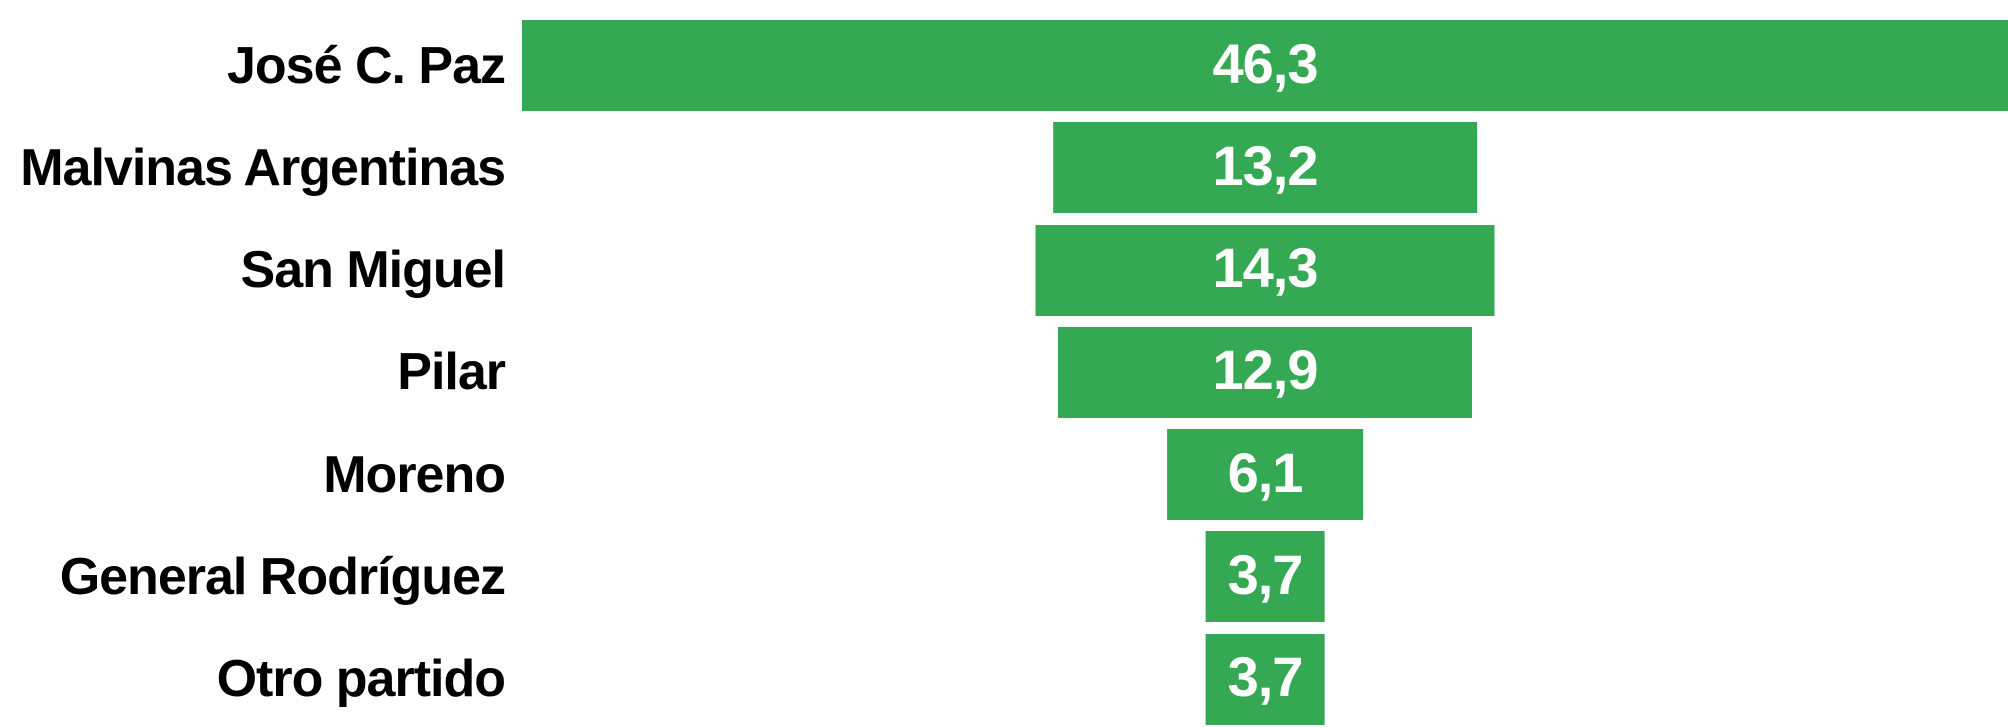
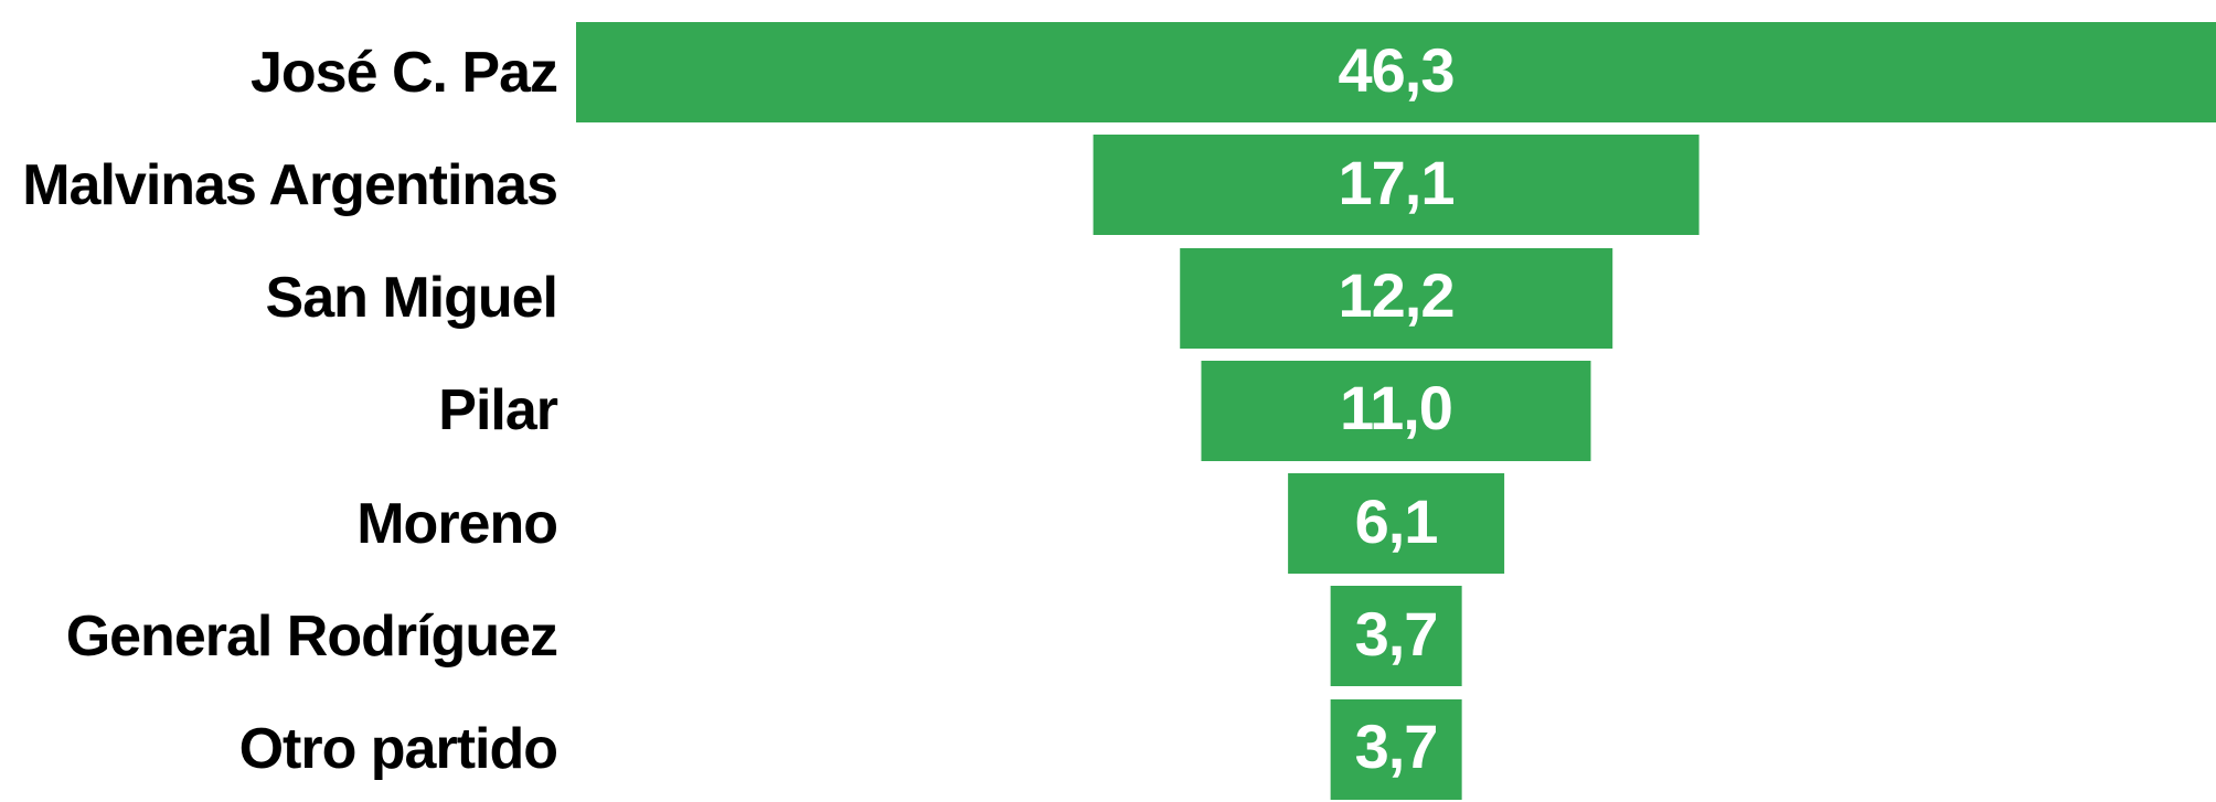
Malvinas Argentinas: 13,2 -> 17,1
San Miguel: 14,3 -> 12,2
Pilar: 12,9 -> 11,0
